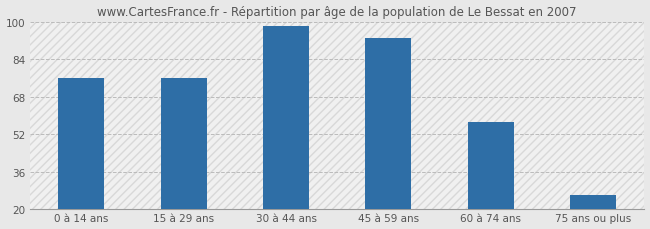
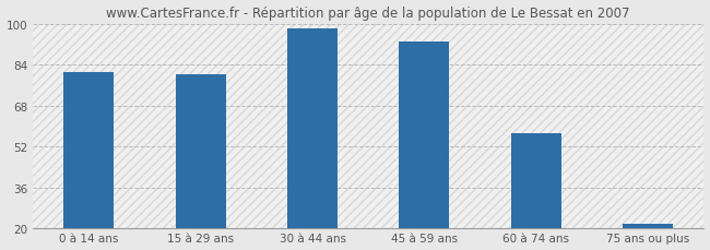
0 à 14 ans: 76 -> 81
15 à 29 ans: 76 -> 80
75 ans ou plus: 26 -> 22
